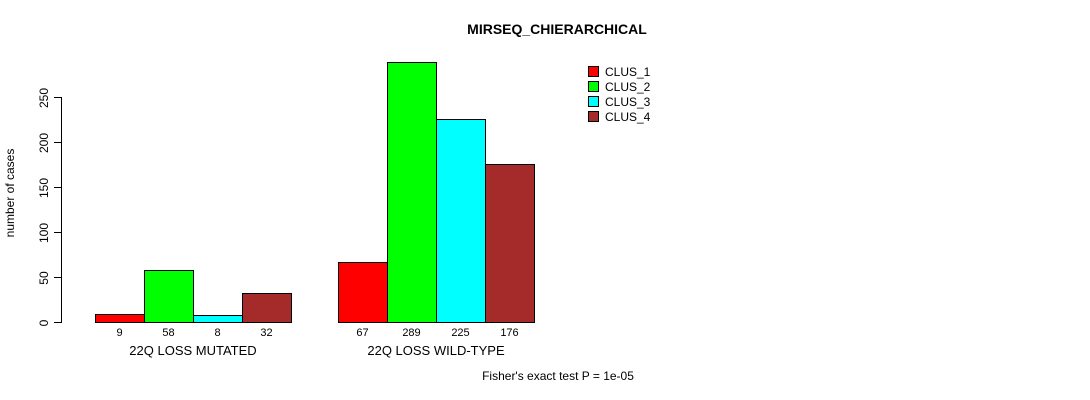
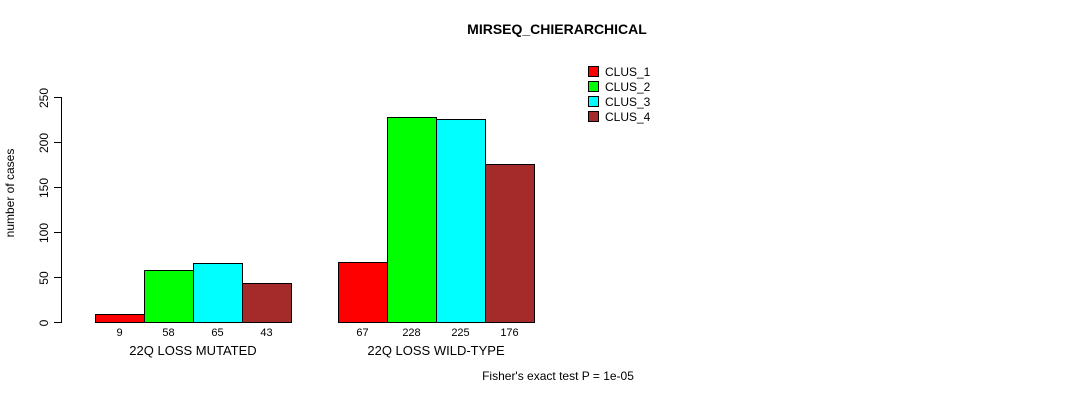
CLUS_3/22Q LOSS MUTATED: 8 -> 65
CLUS_4/22Q LOSS MUTATED: 32 -> 43
CLUS_2/22Q LOSS WILD-TYPE: 289 -> 228
